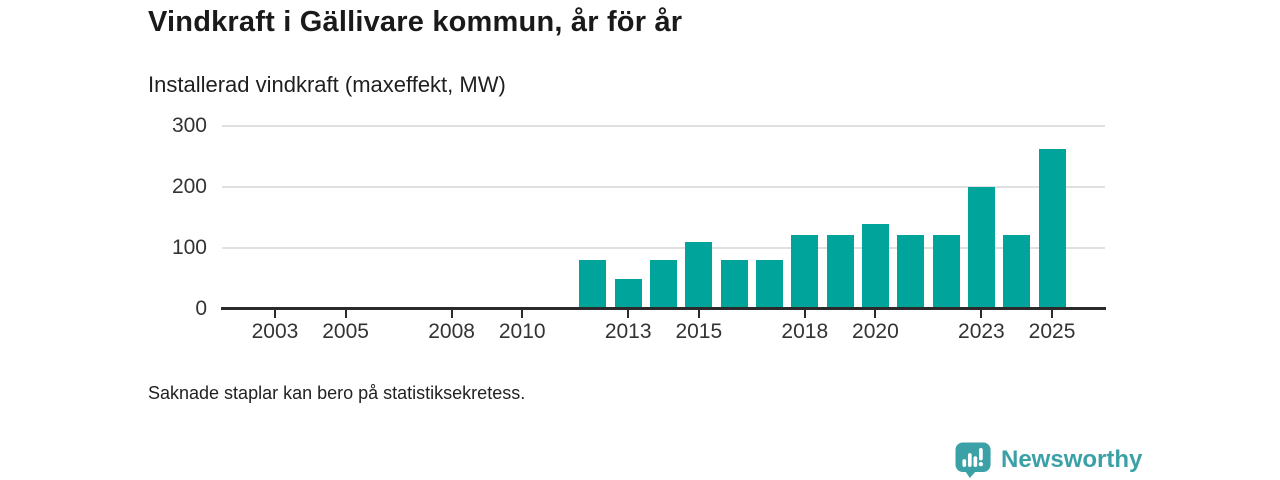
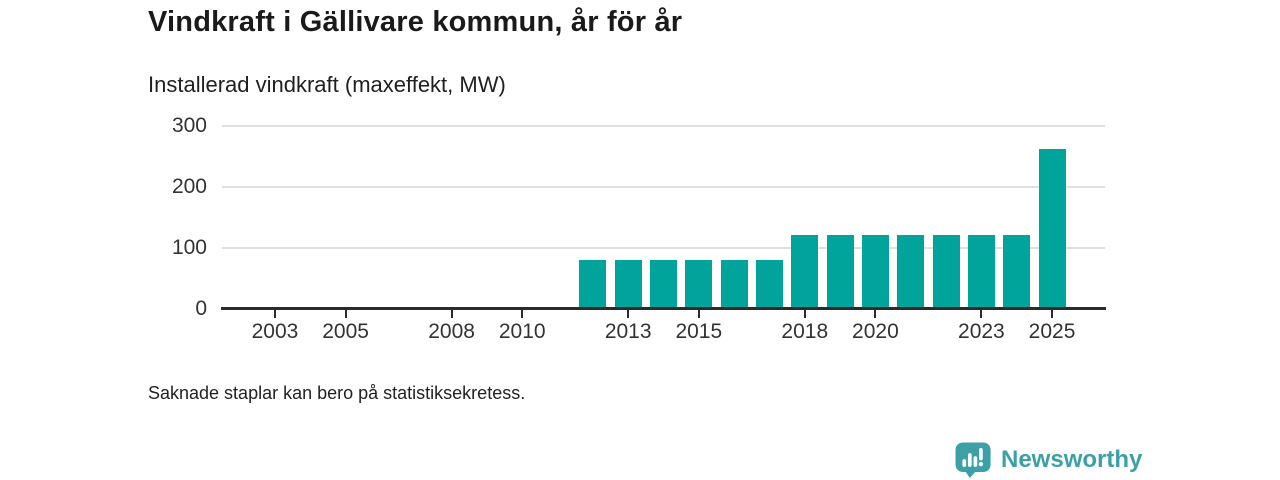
2013: 50 -> 80
2015: 110 -> 80
2020: 140 -> 120
2023: 200 -> 120
